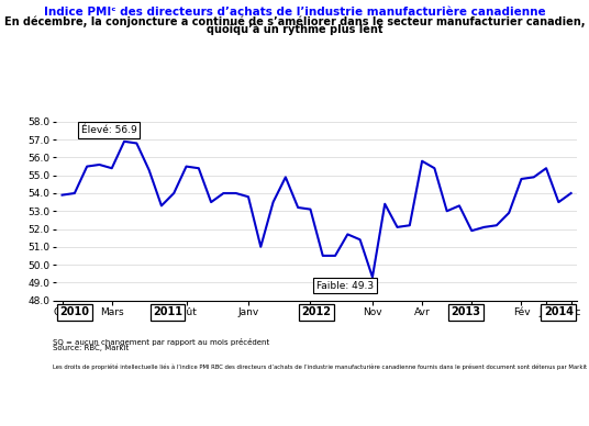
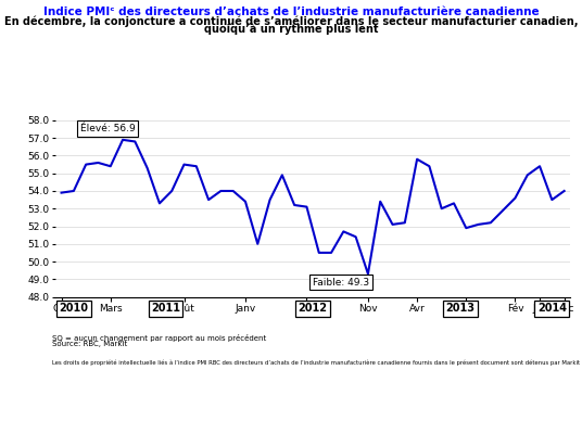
Janv: 53.8 -> 53.4
Fév: 54.8 -> 53.6
